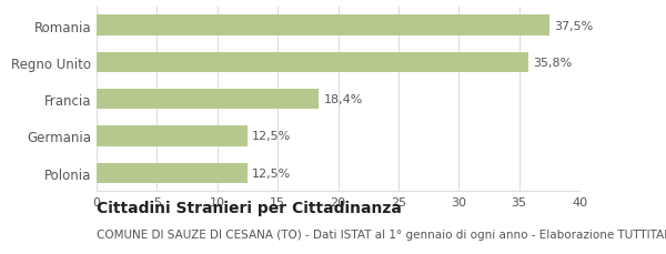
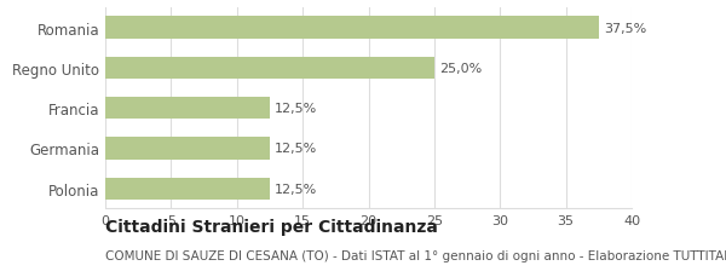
Regno Unito: 35,8% -> 25,0%
Francia: 18,4% -> 12,5%
